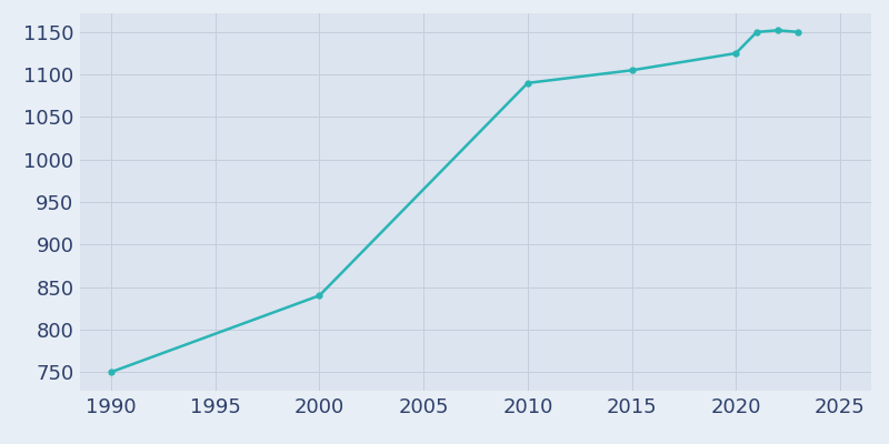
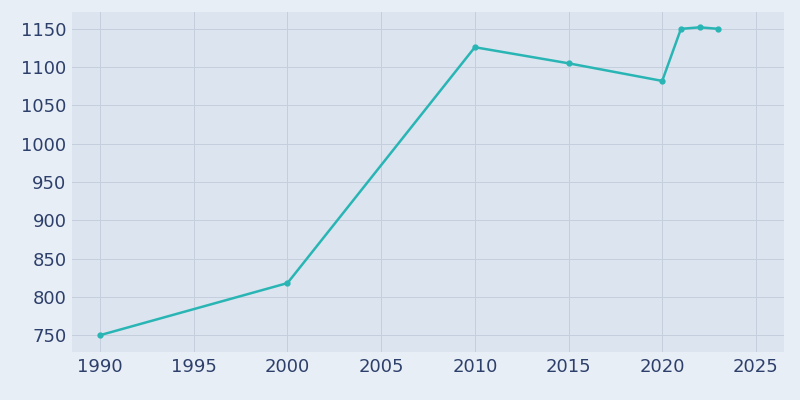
2000: 840 -> 818
2010: 1090 -> 1126
2020: 1125 -> 1082
